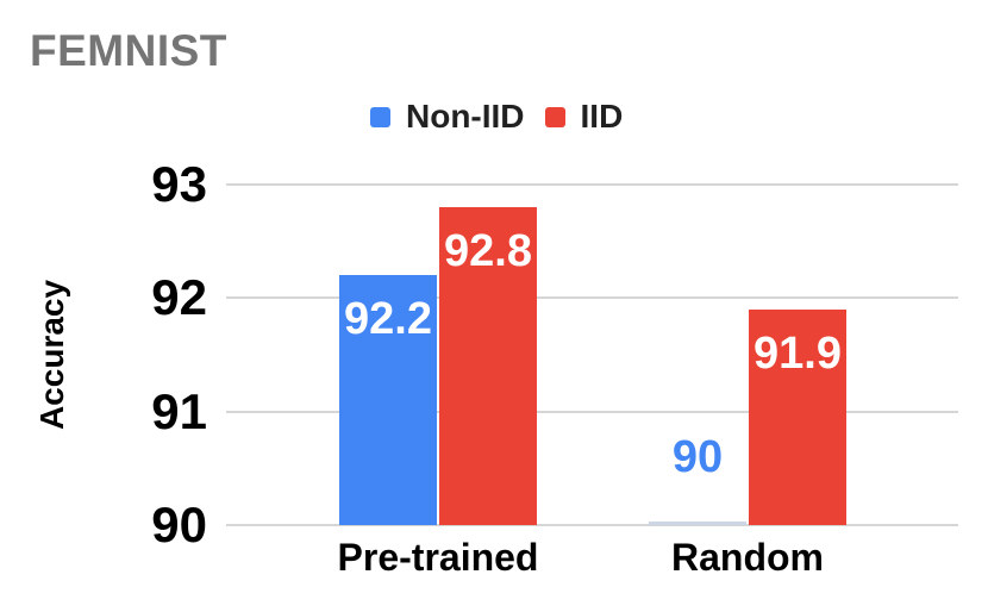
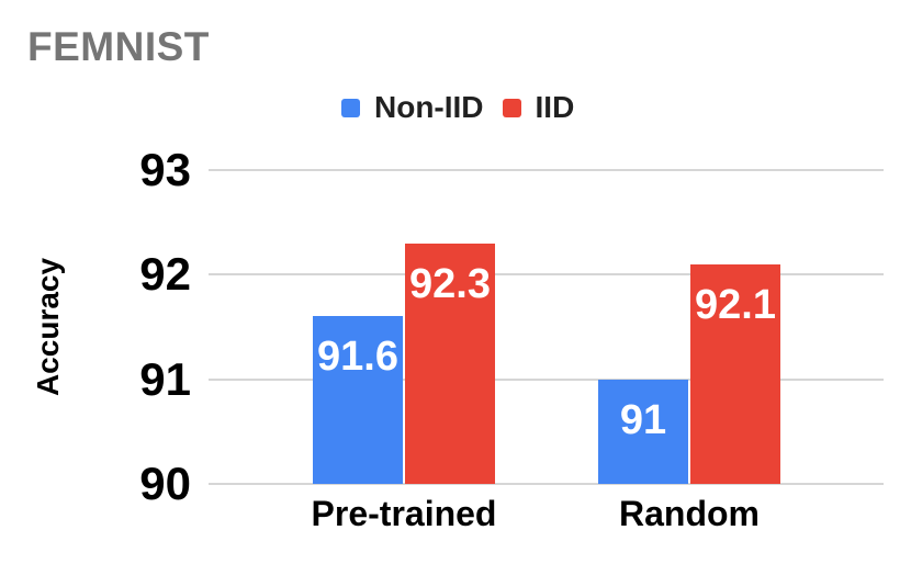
Non-IID/Pre-trained: 92.2 -> 91.6
IID/Pre-trained: 92.8 -> 92.3
Non-IID/Random: 90 -> 91
IID/Random: 91.9 -> 92.1
